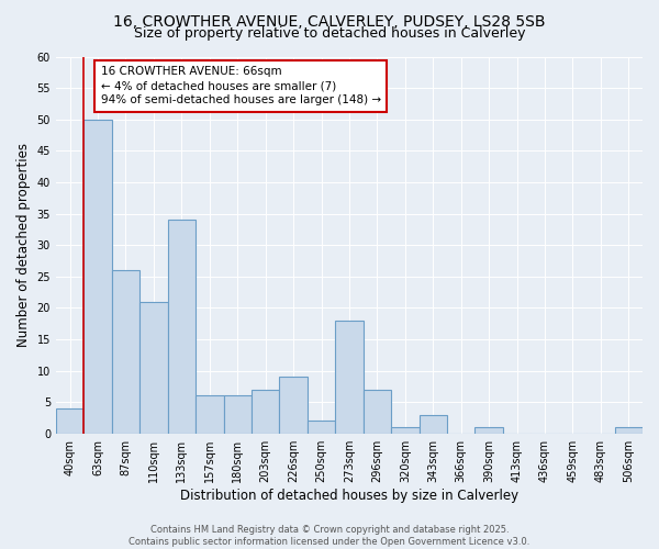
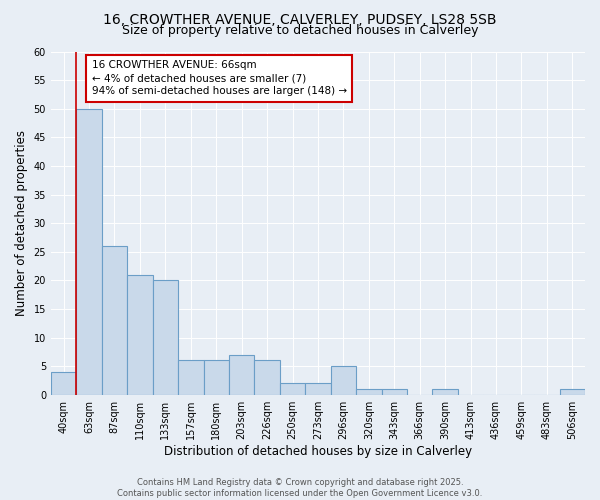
133sqm: 34 -> 20
226sqm: 9 -> 6
273sqm: 18 -> 2
296sqm: 7 -> 5
343sqm: 3 -> 1
